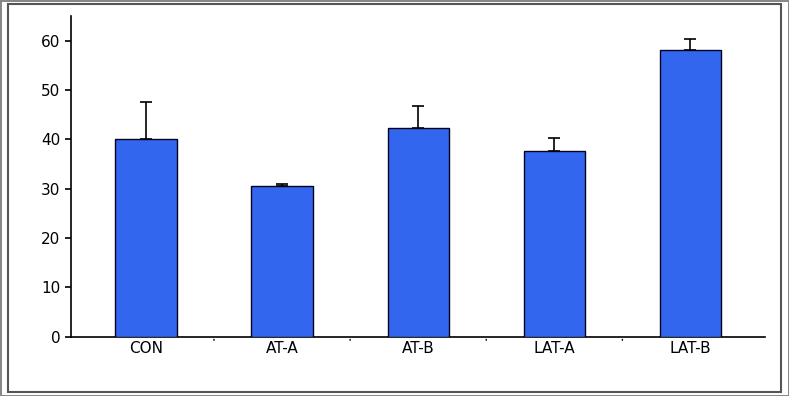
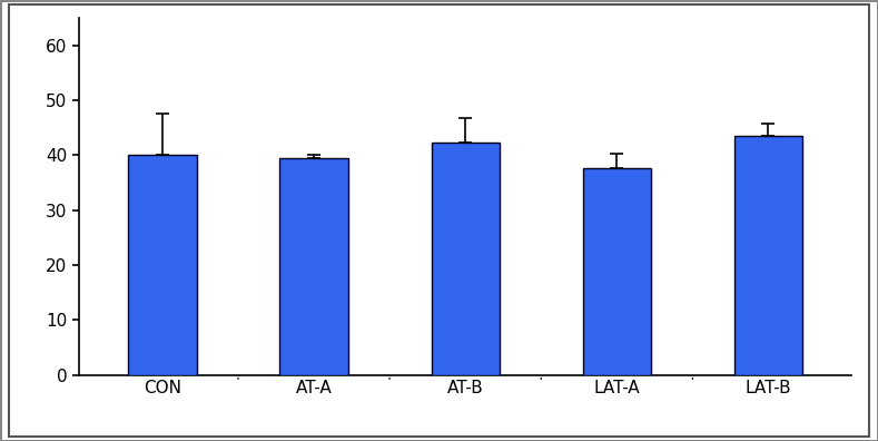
AT-A: 30.5 -> 39.5
LAT-B: 58.0 -> 43.5
